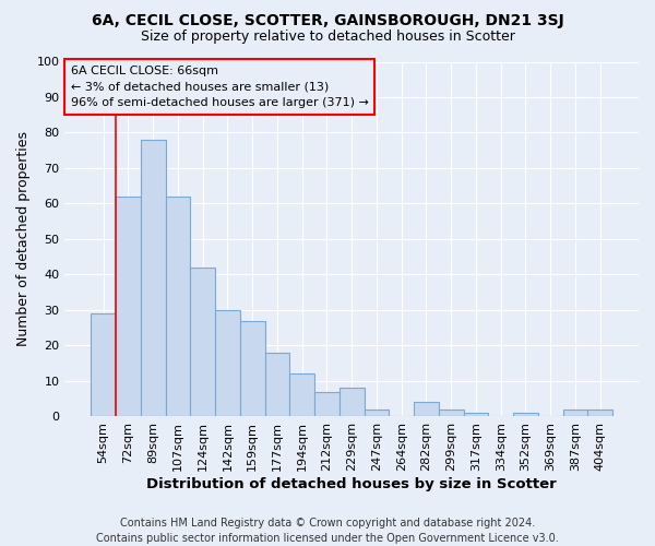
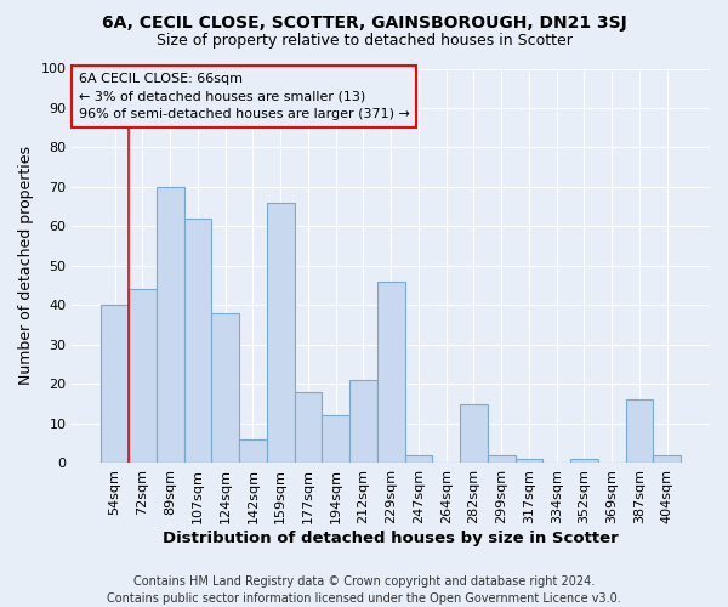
54sqm: 29 -> 40
72sqm: 62 -> 44
89sqm: 78 -> 70
124sqm: 42 -> 38
142sqm: 30 -> 6
159sqm: 27 -> 66
212sqm: 7 -> 21
229sqm: 8 -> 46
282sqm: 4 -> 15
387sqm: 2 -> 16
